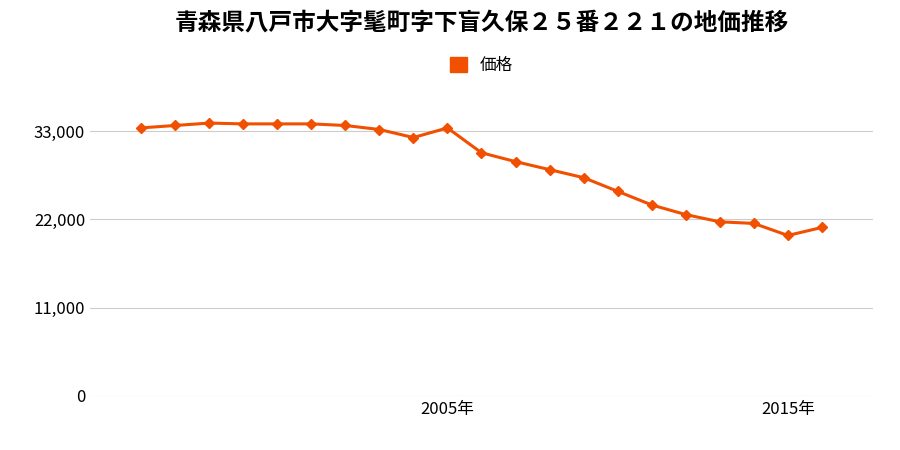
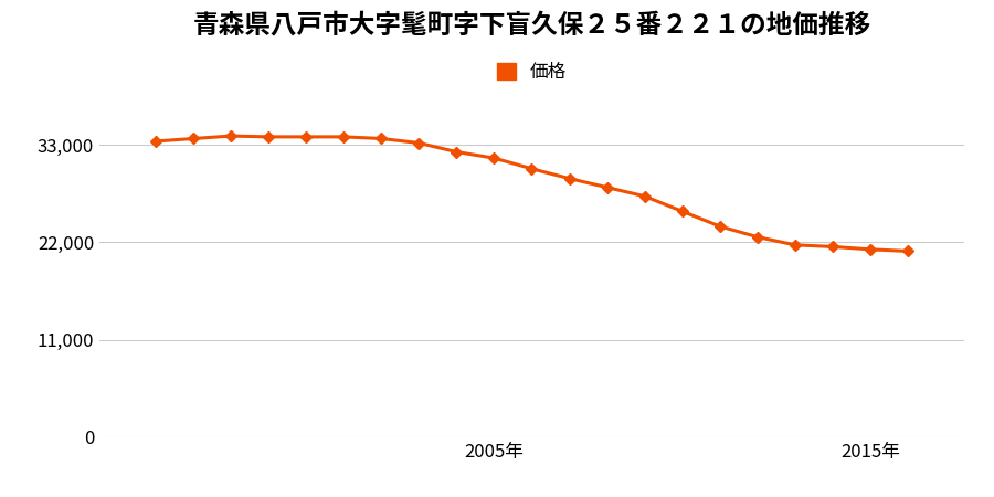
2005年: 33,400 -> 31,500
2015年: 20,000 -> 21,200
